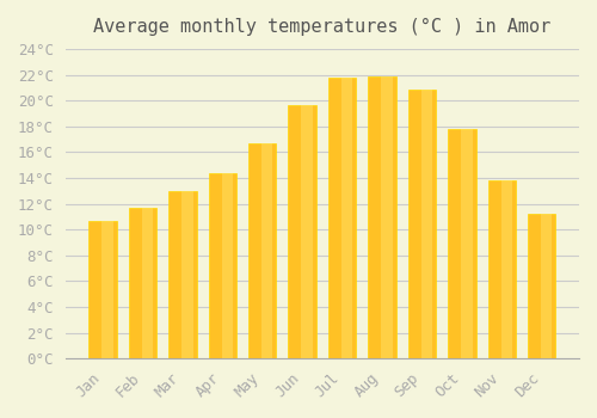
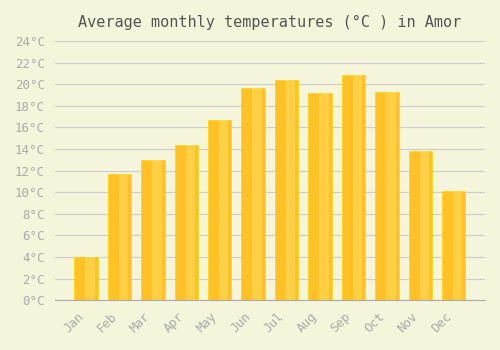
Jan: 10.7°C -> 4.0°C
Jul: 21.8°C -> 20.4°C
Aug: 21.9°C -> 19.2°C
Oct: 17.8°C -> 19.3°C
Dec: 11.2°C -> 10.1°C
